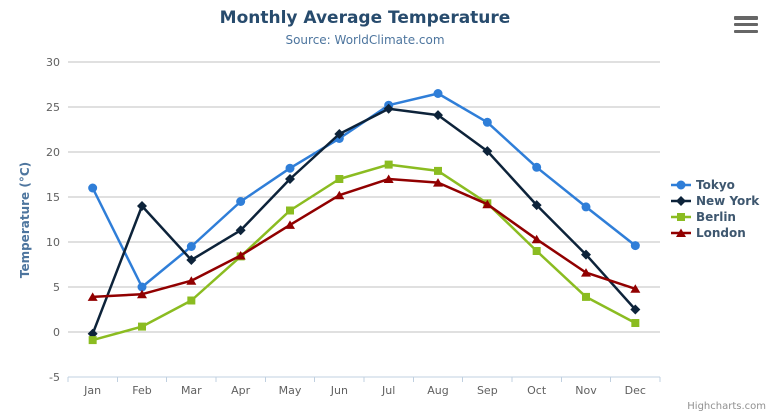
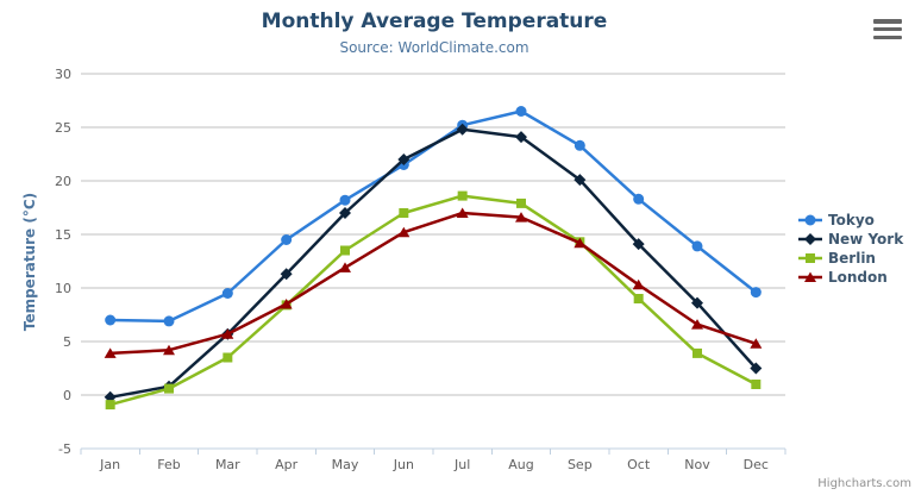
Tokyo/Jan: 16 -> 7
Tokyo/Feb: 5 -> 7
New York/Feb: 14 -> 1
New York/Mar: 8 -> 6
